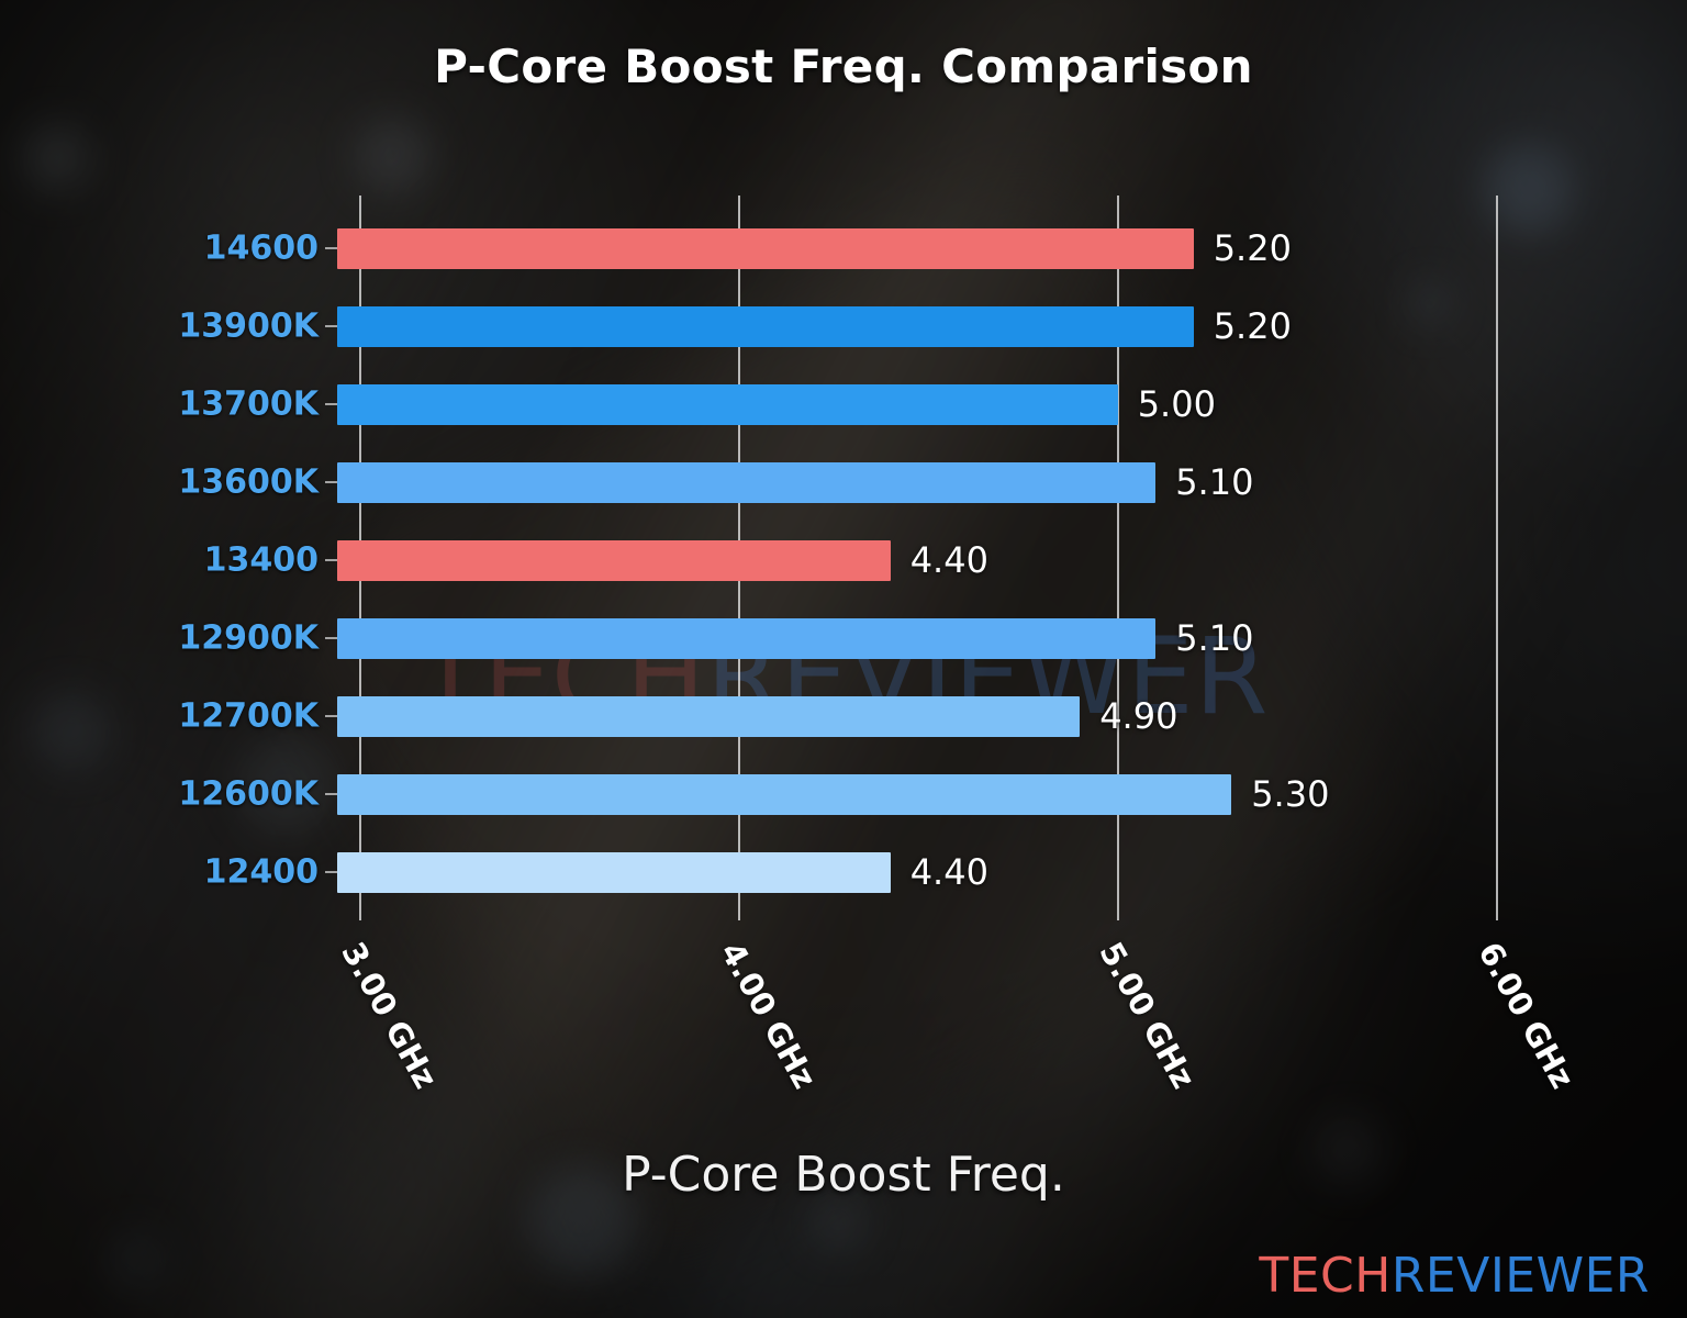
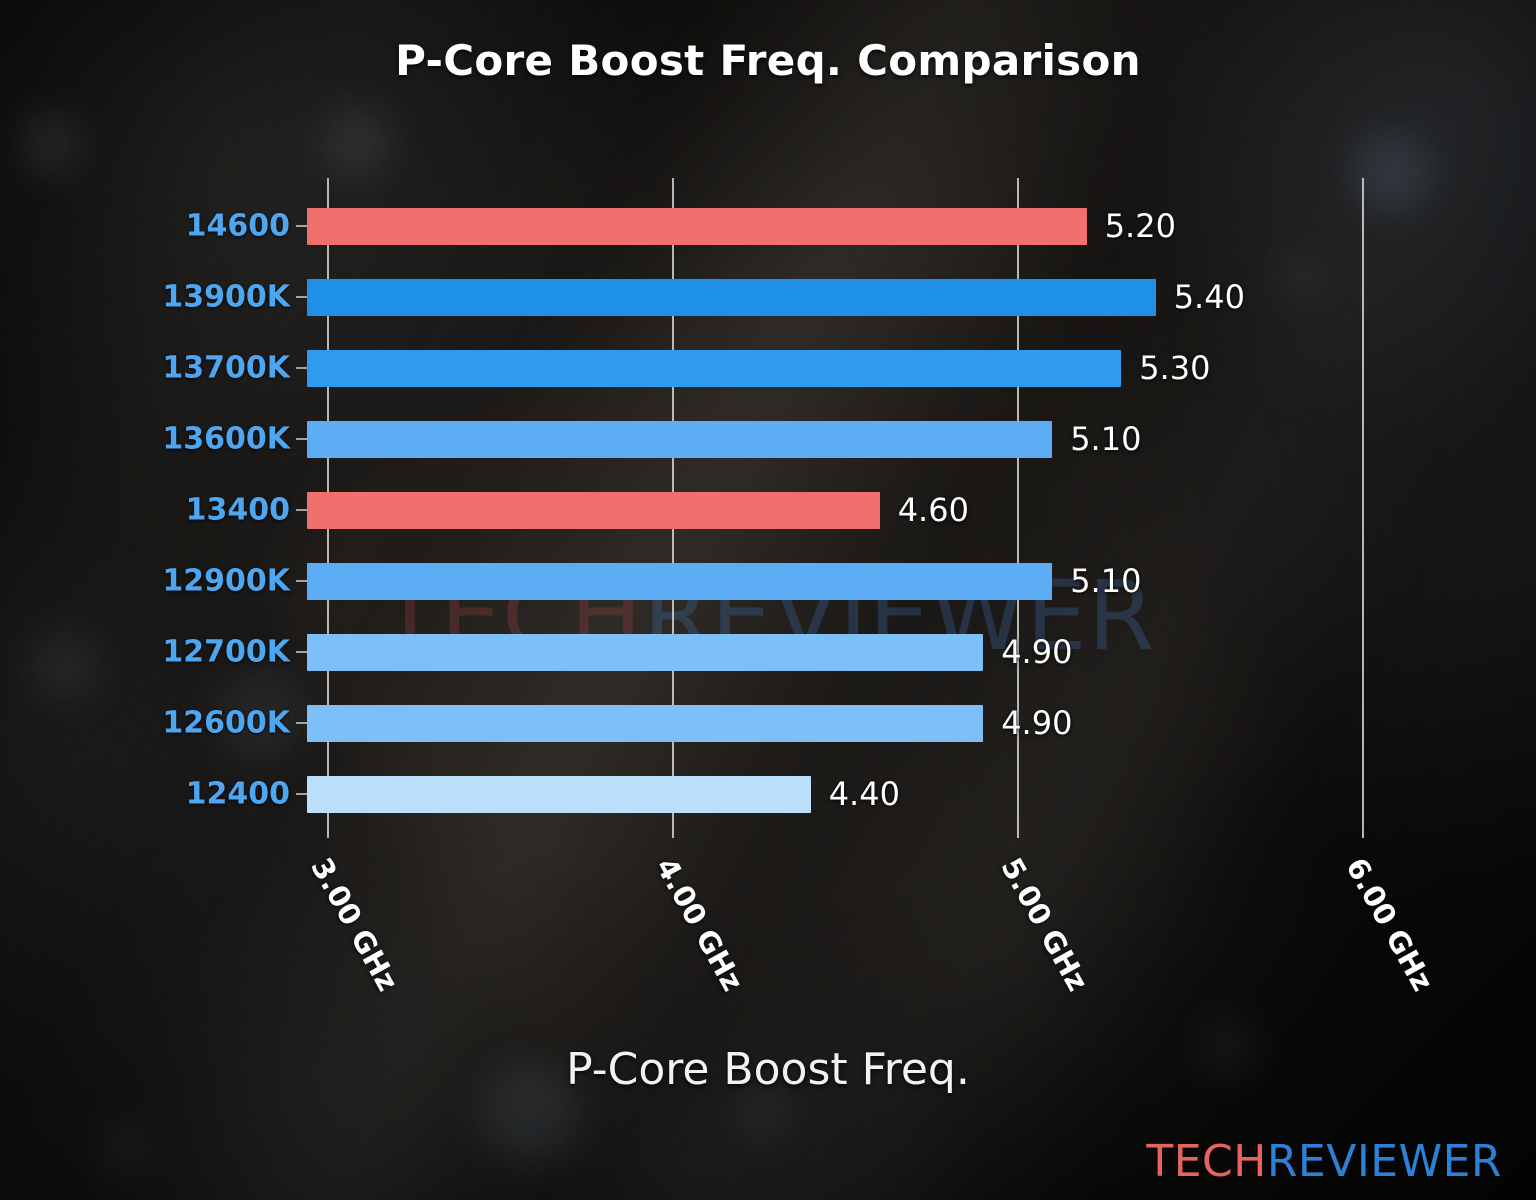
13900K: 5.20 -> 5.40
13700K: 5.00 -> 5.30
13400: 4.40 -> 4.60
12600K: 5.30 -> 4.90
